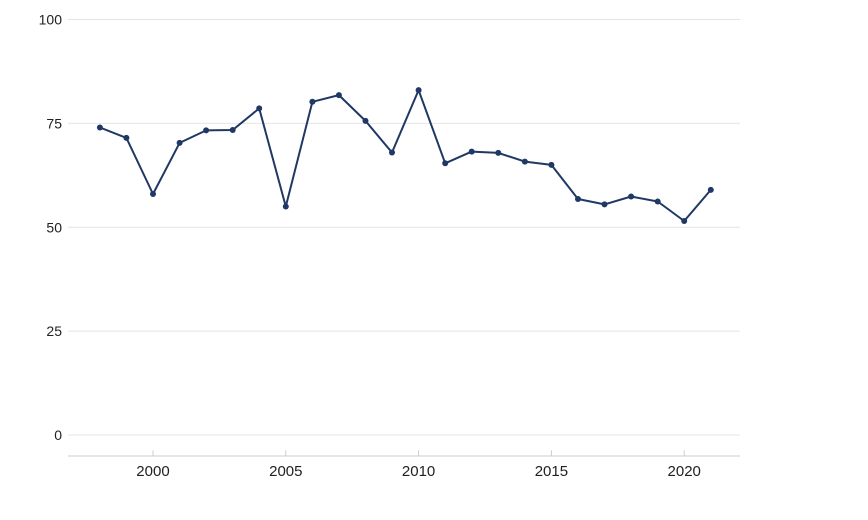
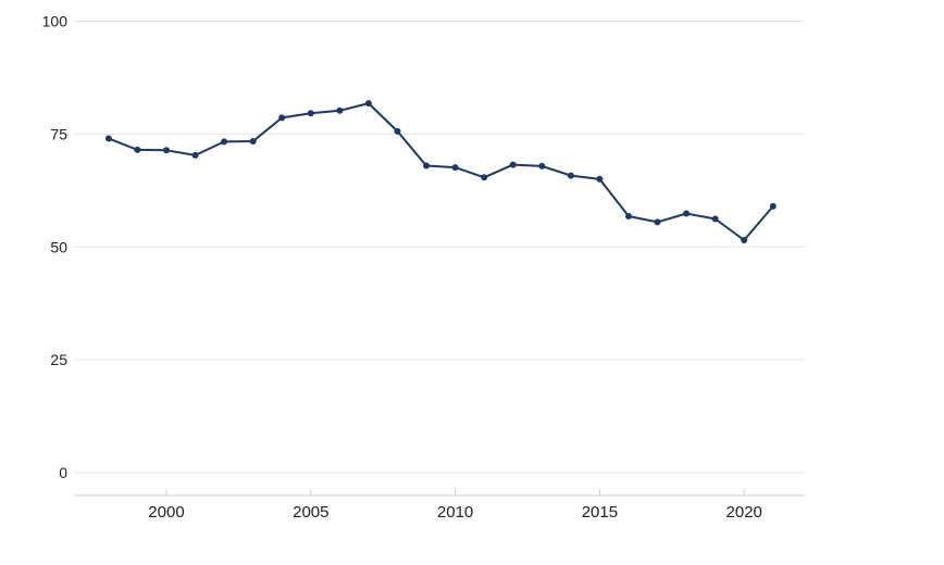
2000: 58 -> 71
2005: 55 -> 80
2010: 83 -> 68
